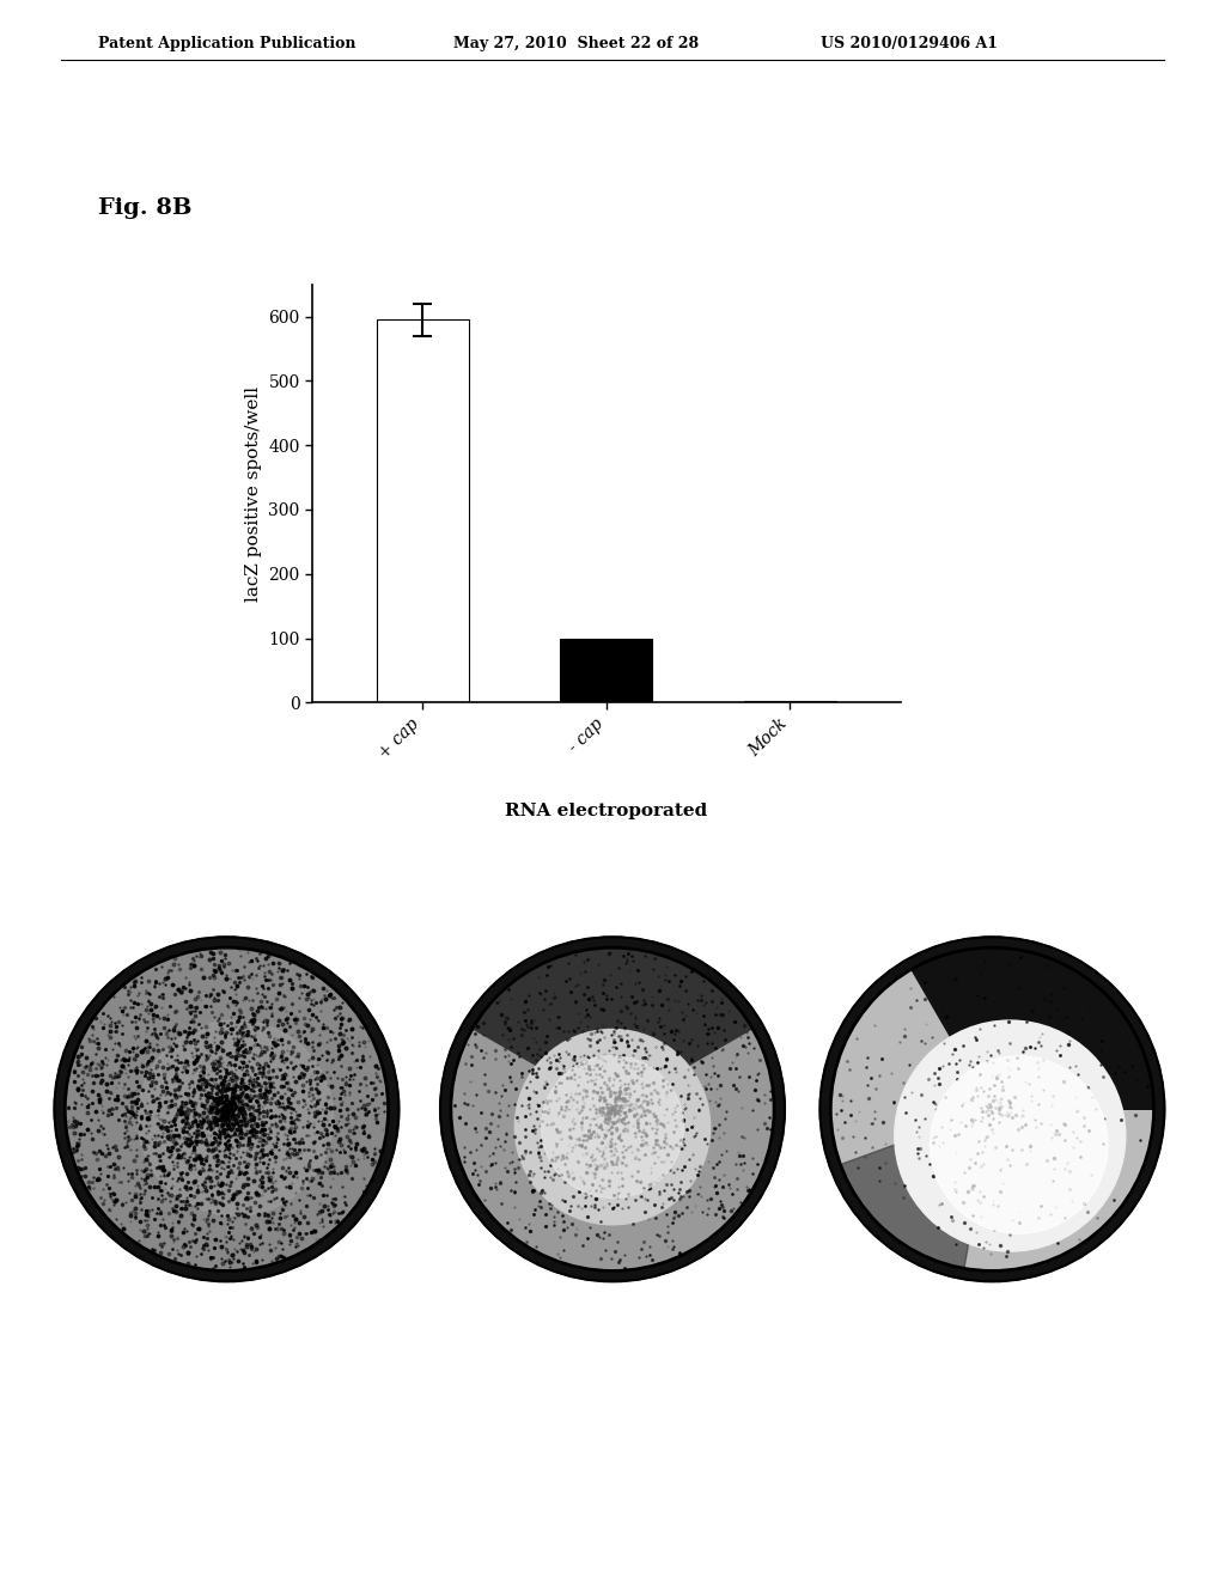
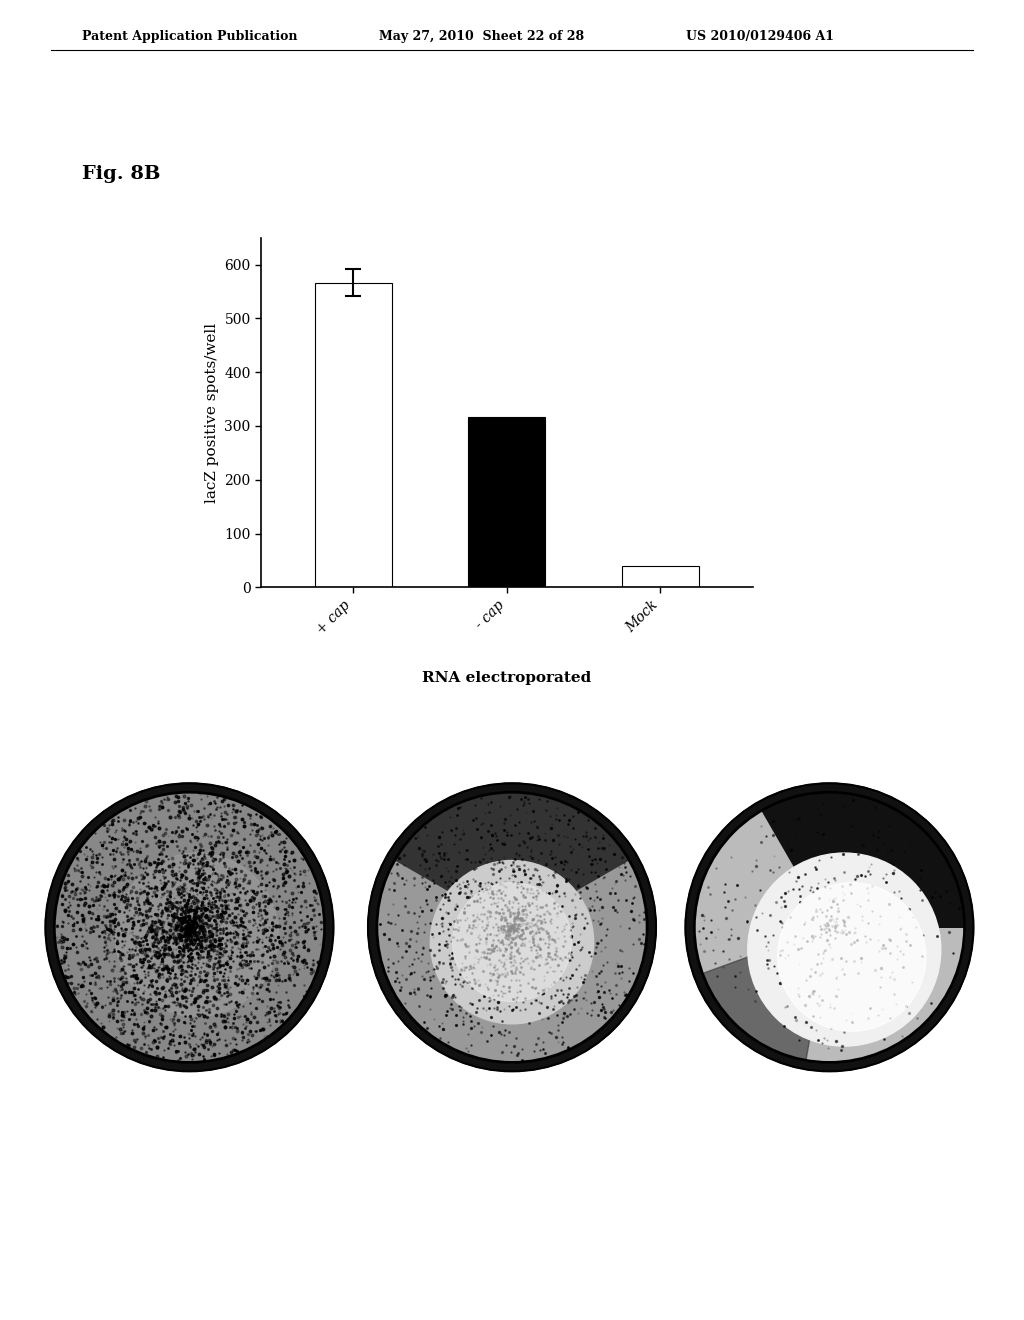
+ cap: 595 -> 566
- cap: 100 -> 316
Mock: 2 -> 40
